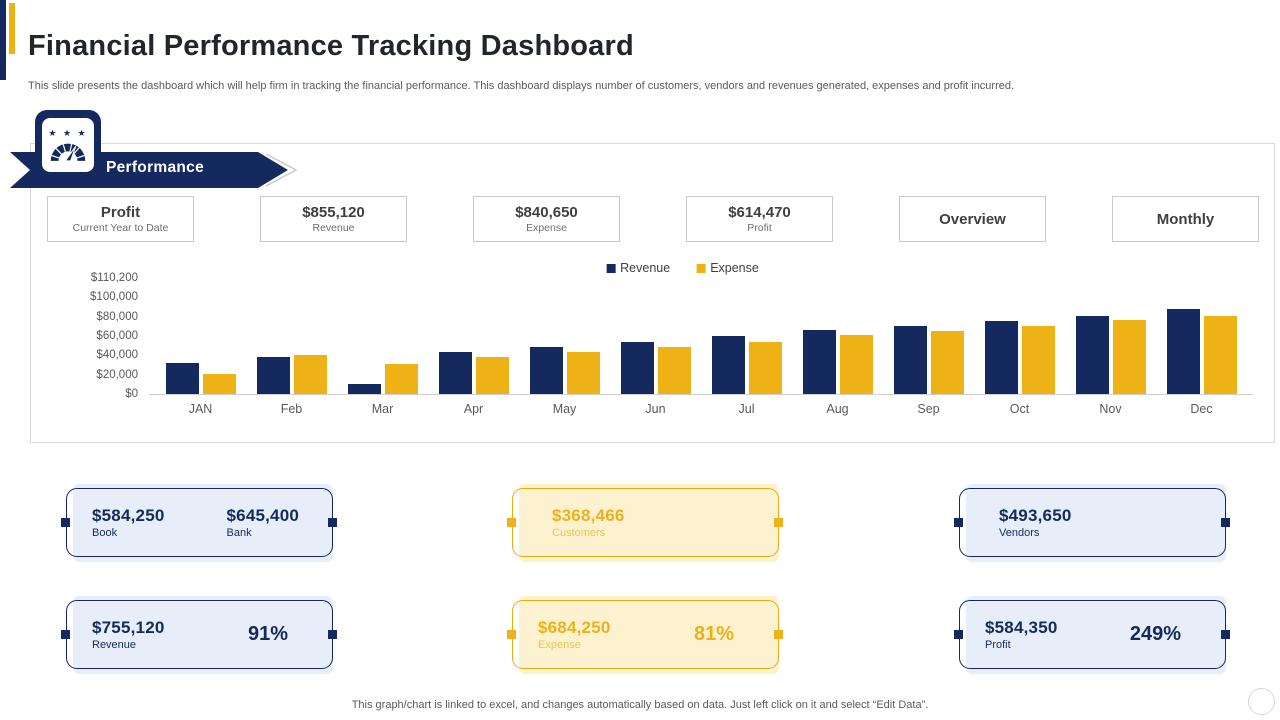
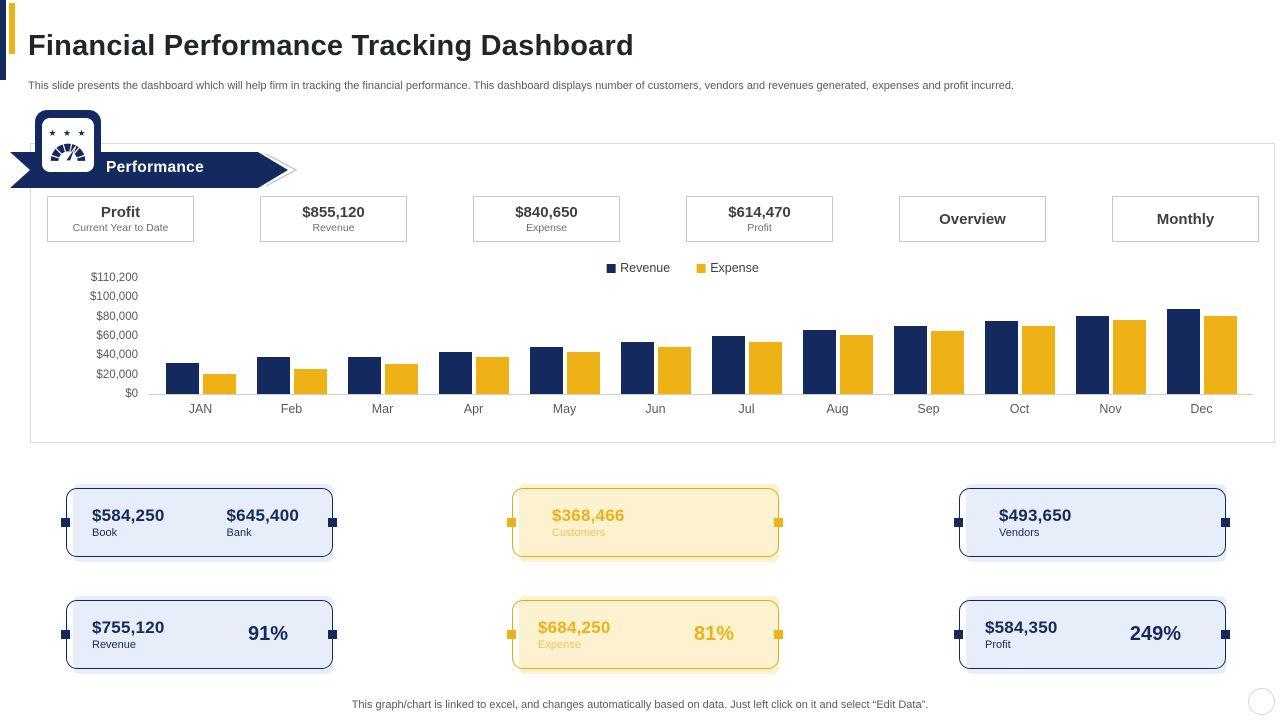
Expense/Feb: $40000 -> $30000
Revenue/Mar: $10000 -> $40000
